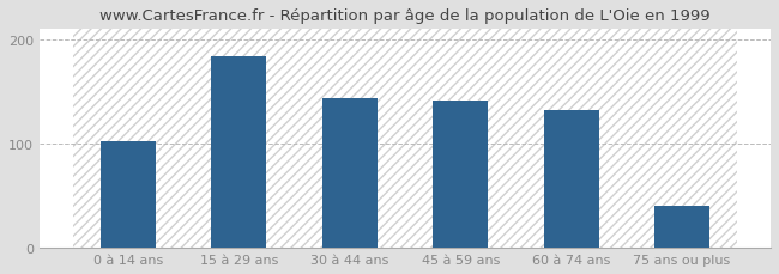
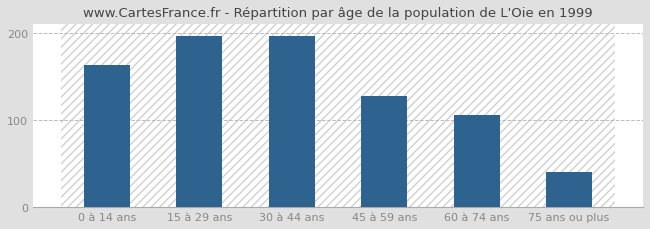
0 à 14 ans: 102 -> 163
15 à 29 ans: 184 -> 196
30 à 44 ans: 144 -> 197
45 à 59 ans: 142 -> 128
60 à 74 ans: 132 -> 106
